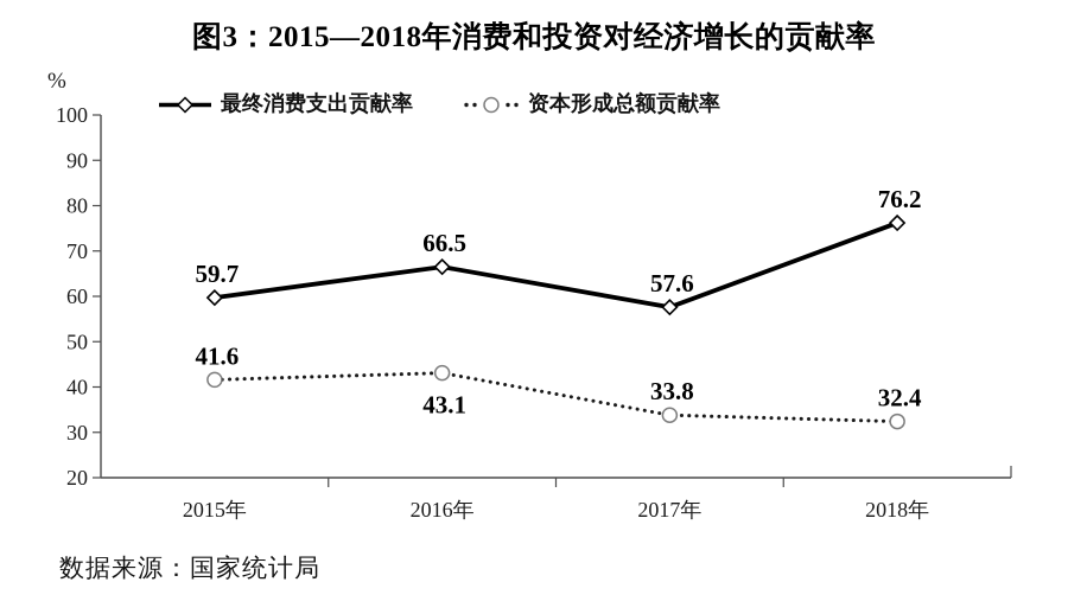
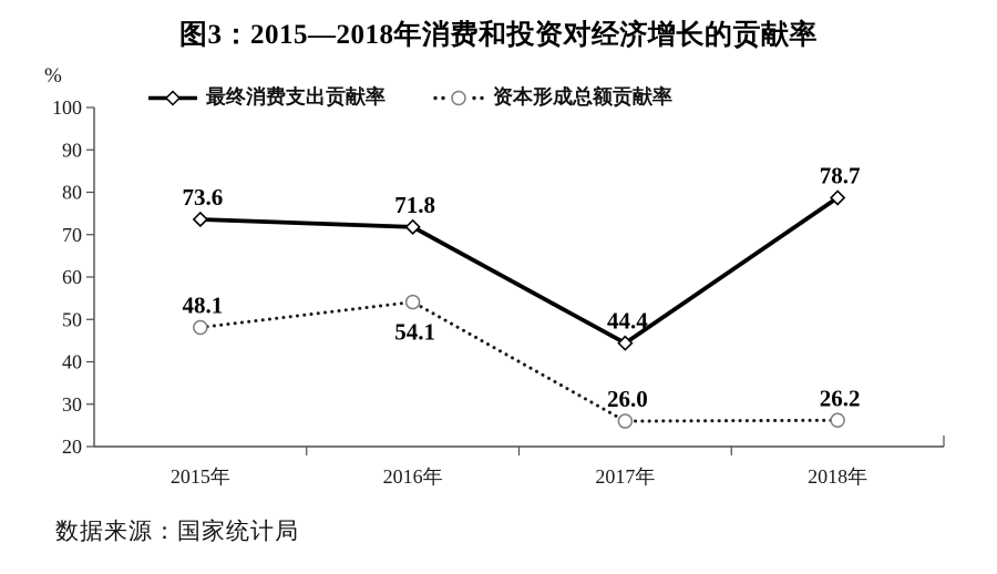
最终消费支出贡献率/2015年: 59.7 -> 73.6
资本形成总额贡献率/2015年: 41.6 -> 48.1
最终消费支出贡献率/2016年: 66.5 -> 71.8
资本形成总额贡献率/2016年: 43.1 -> 54.1
最终消费支出贡献率/2017年: 57.6 -> 44.4
资本形成总额贡献率/2017年: 33.8 -> 26.0
最终消费支出贡献率/2018年: 76.2 -> 78.7
资本形成总额贡献率/2018年: 32.4 -> 26.2
